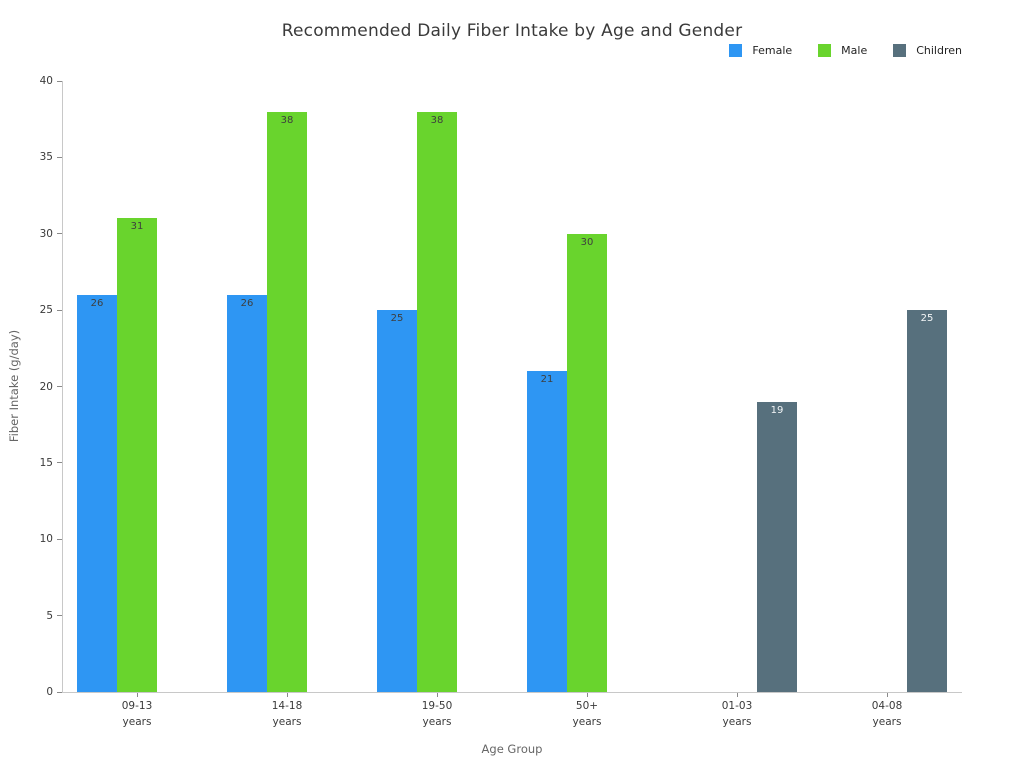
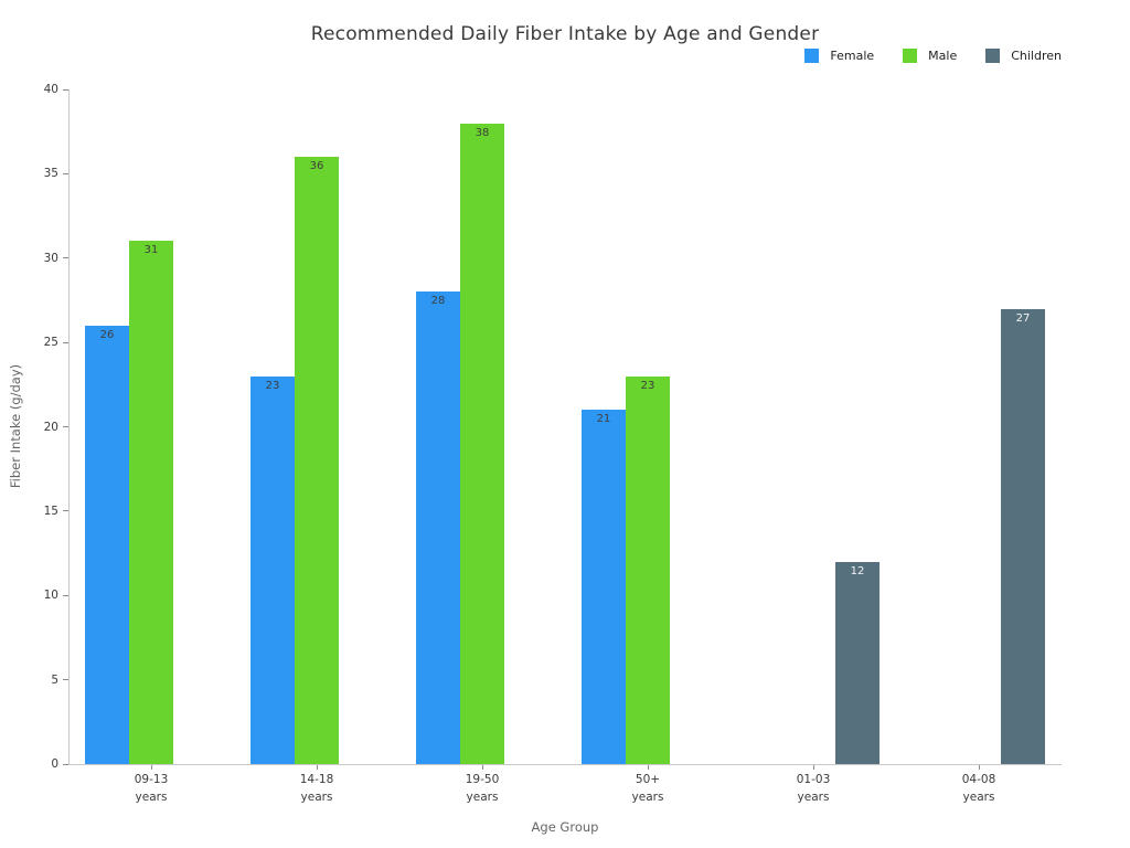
Female/14-18: 26 -> 23
Male/14-18: 38 -> 36
Female/19-50: 25 -> 28
Male/50+: 30 -> 23
Children/01-03: 19 -> 12
Children/04-08: 25 -> 27
